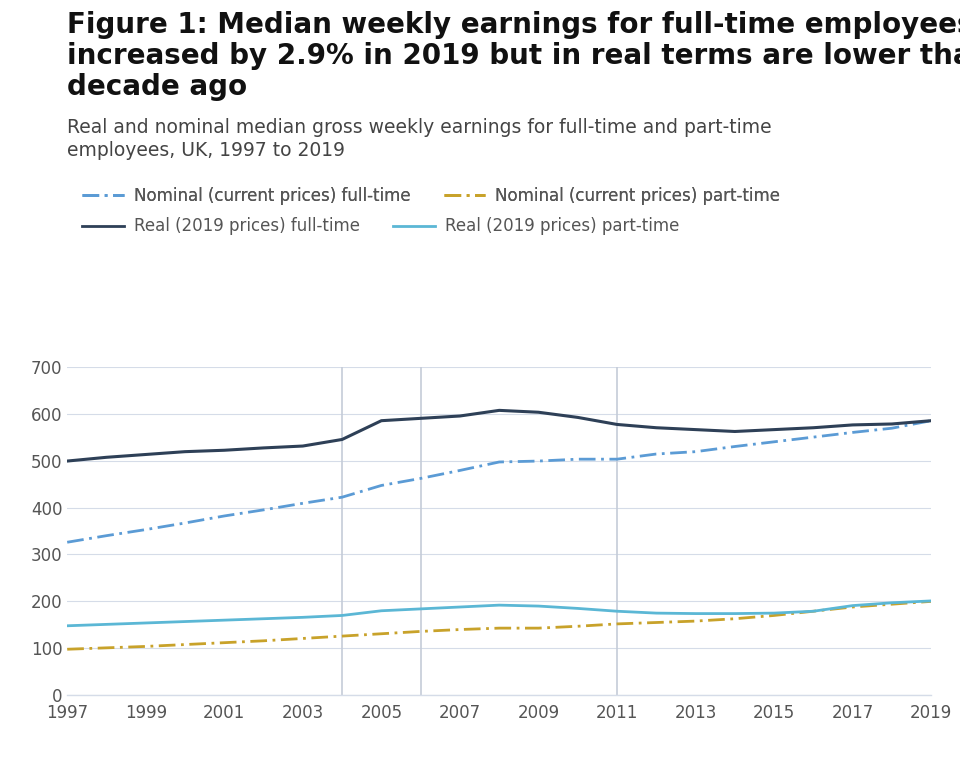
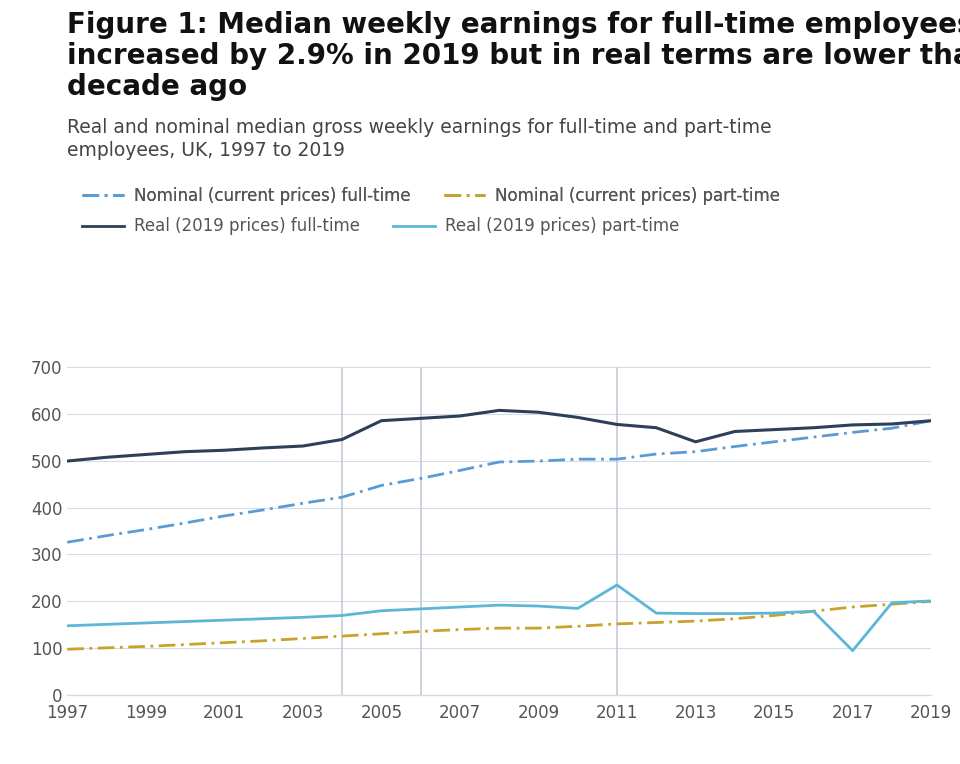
Real (2019 prices) part-time/2011: 179 -> 235
Real (2019 prices) full-time/2013: 566 -> 540
Real (2019 prices) part-time/2017: 191 -> 95
